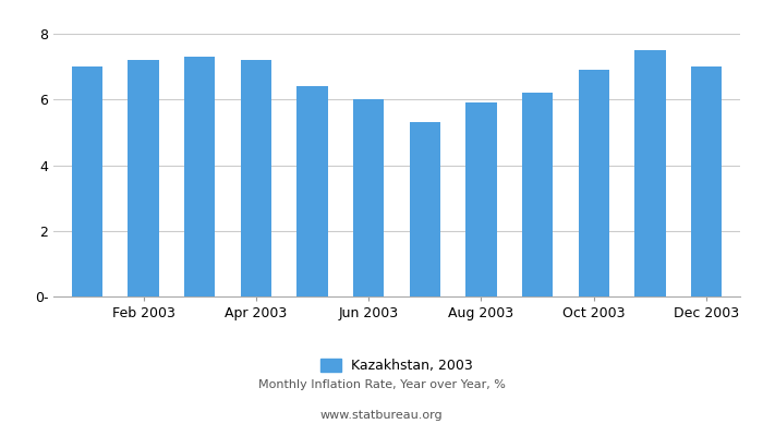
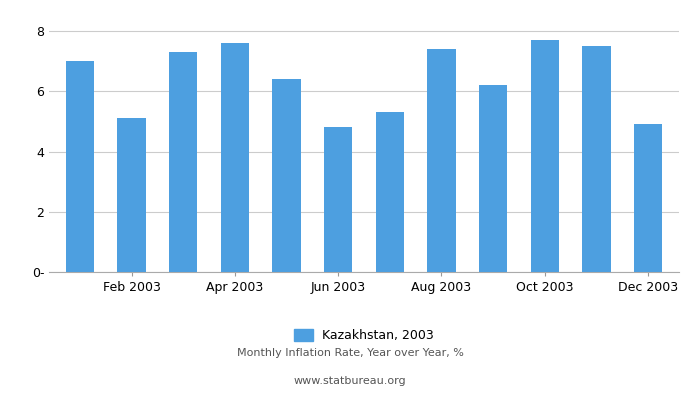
Feb 2003: 7.2 -> 5.1
Apr 2003: 7.2 -> 7.6
Jun 2003: 6.0 -> 4.8
Aug 2003: 5.9 -> 7.4
Oct 2003: 6.9 -> 7.7
Dec 2003: 7.0 -> 4.9
